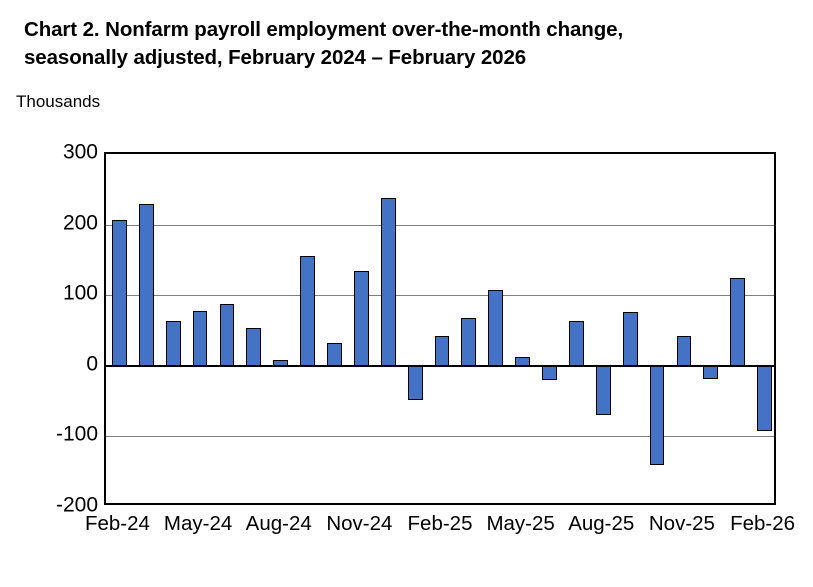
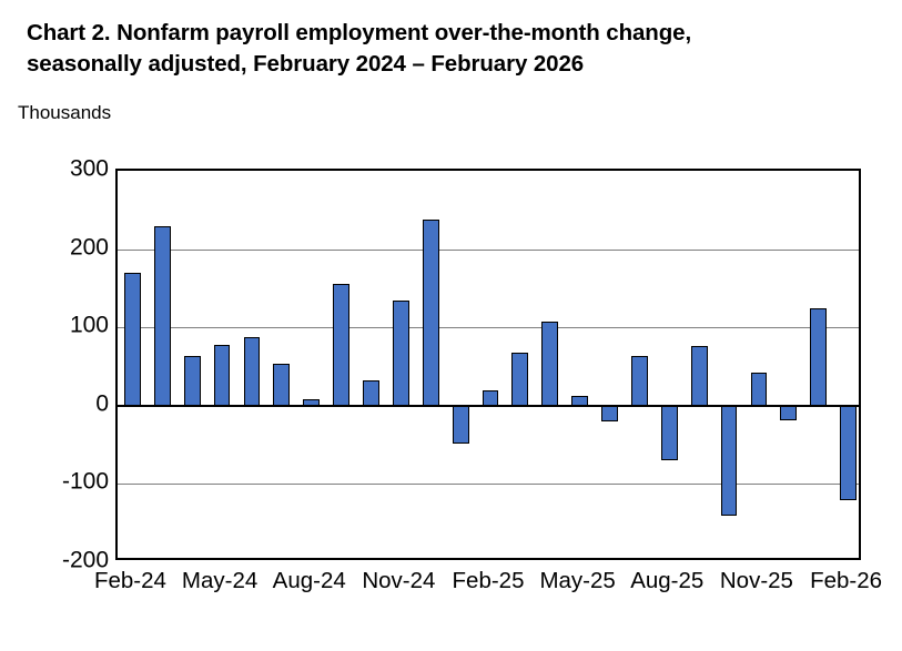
Feb-24: 210 -> 170
Feb-25: 40 -> 20
Feb-26: -90 -> -120
